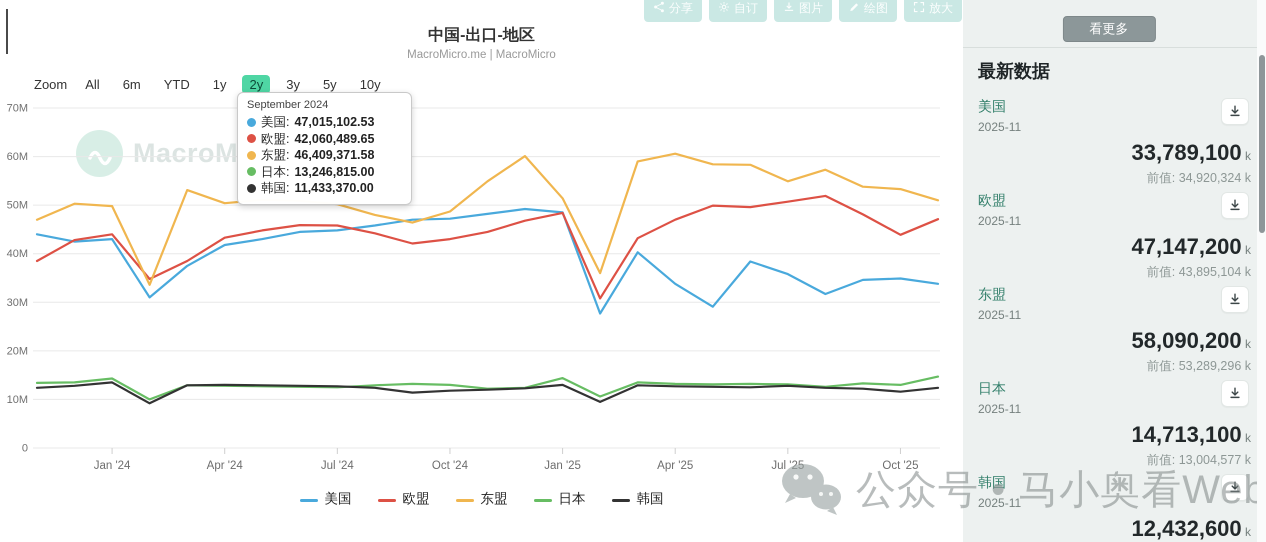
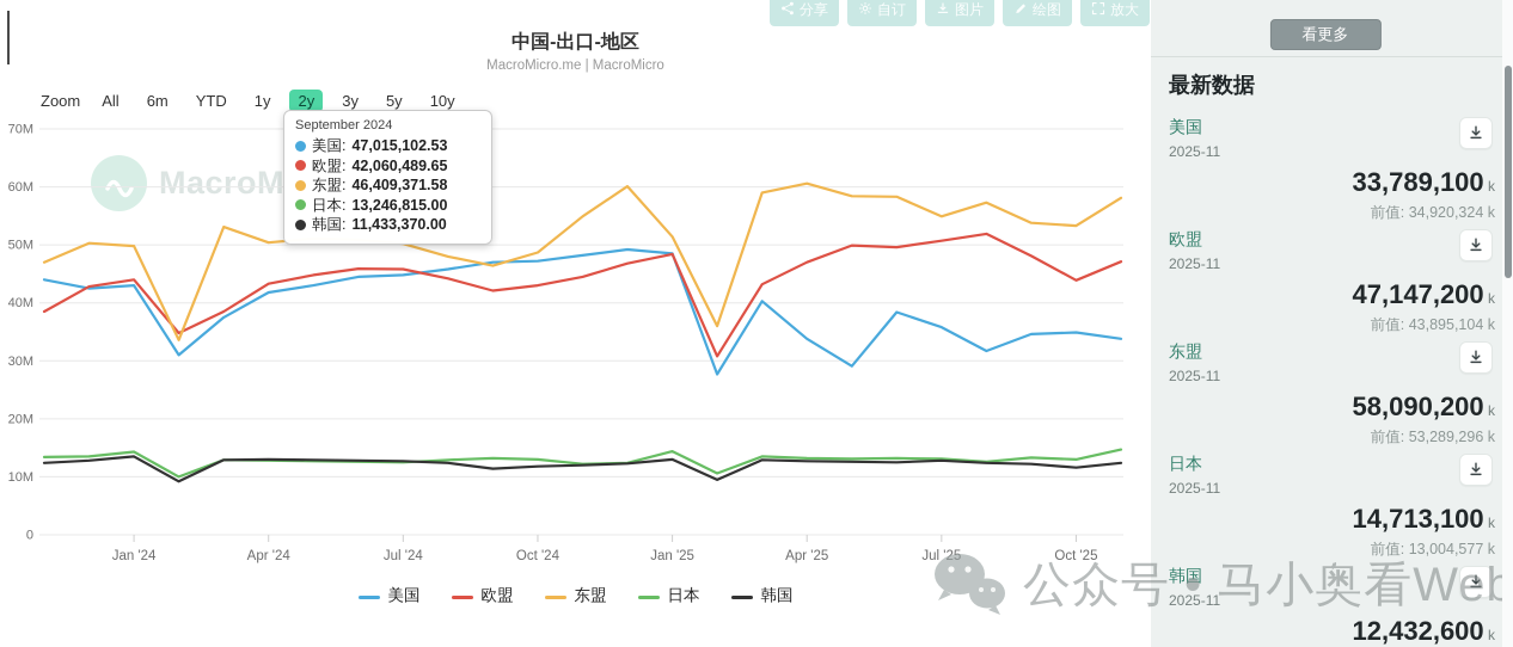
东盟/2025-11: 51M -> 58M
